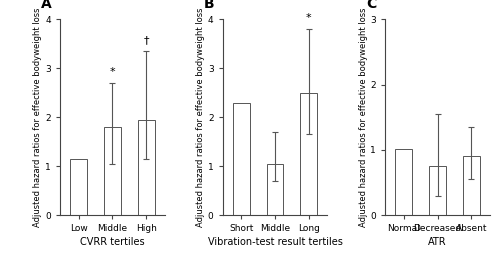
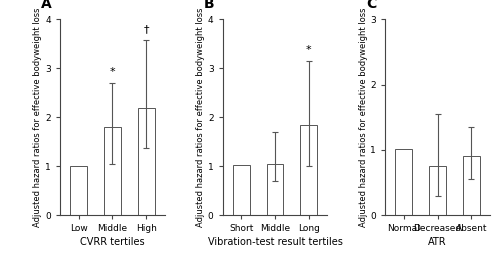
Low: 1.15 -> 1.00
High: 1.95 -> 2.18
Short: 2.30 -> 1.02
Long: 2.50 -> 1.85
